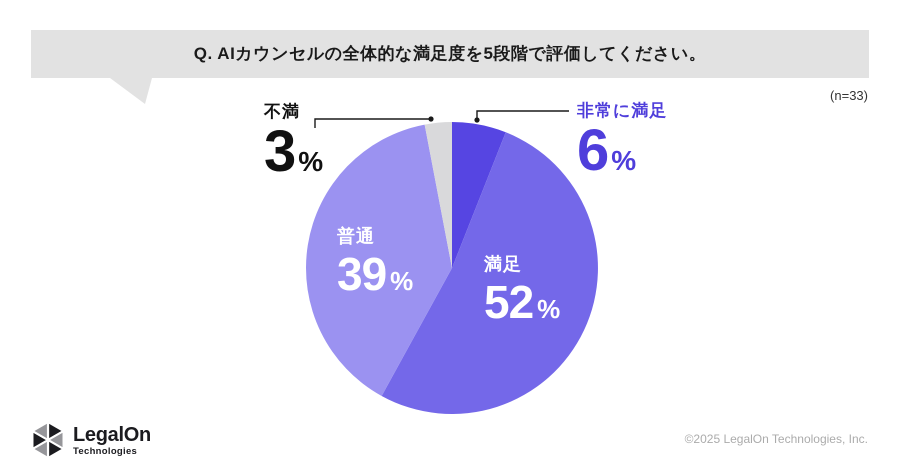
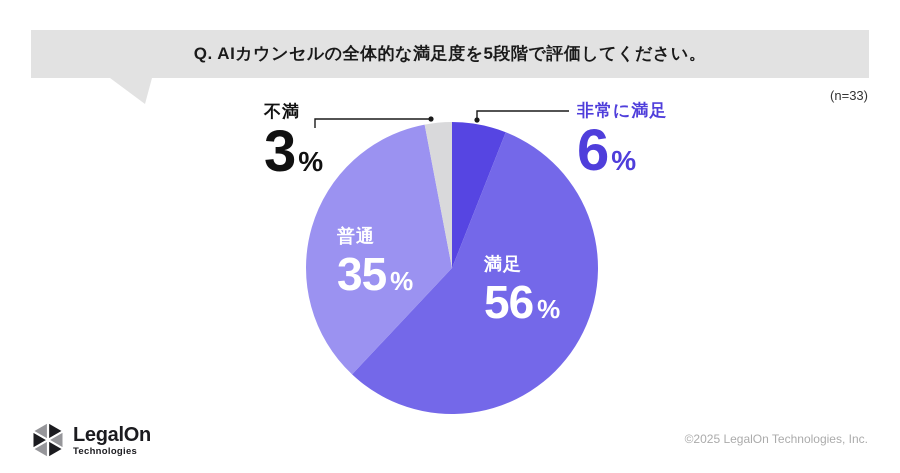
満足: 52 -> 56
普通: 39 -> 35
